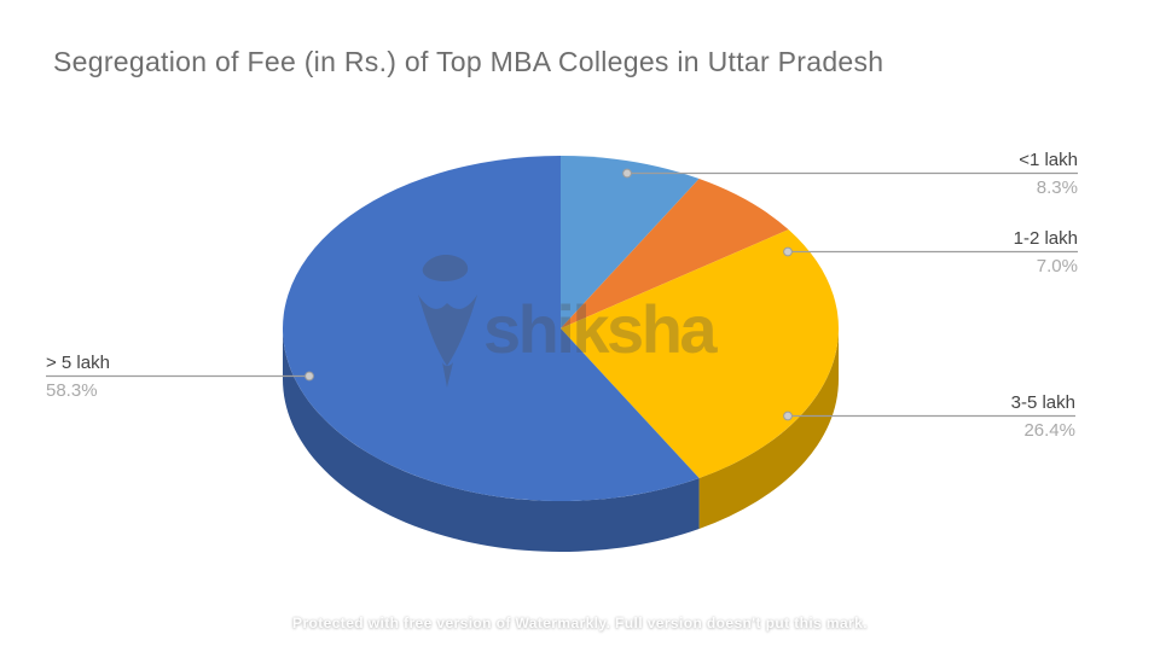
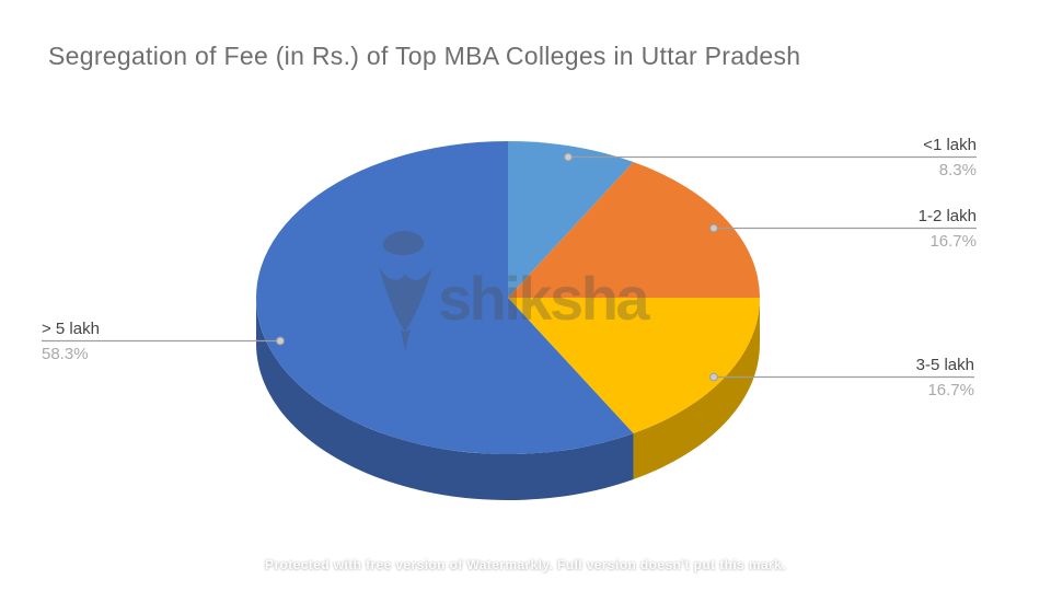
1-2 lakh: 7.0% -> 16.7%
3-5 lakh: 26.4% -> 16.7%
